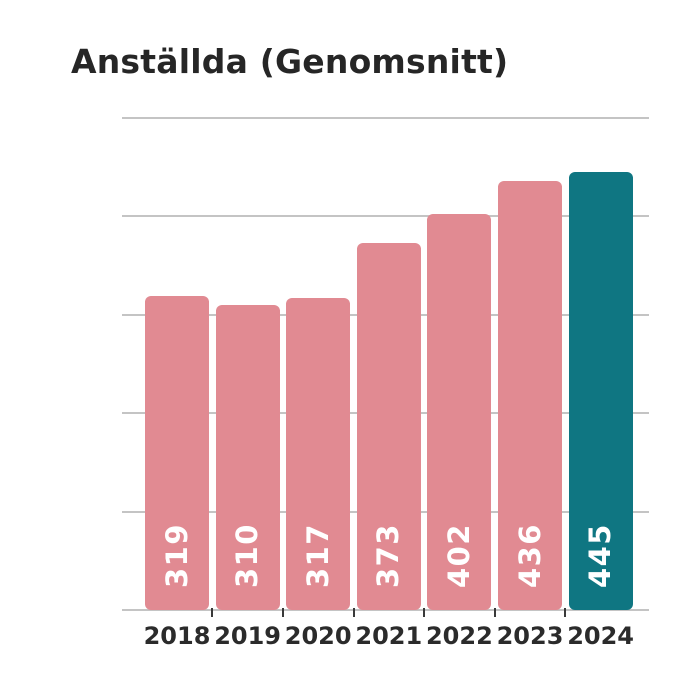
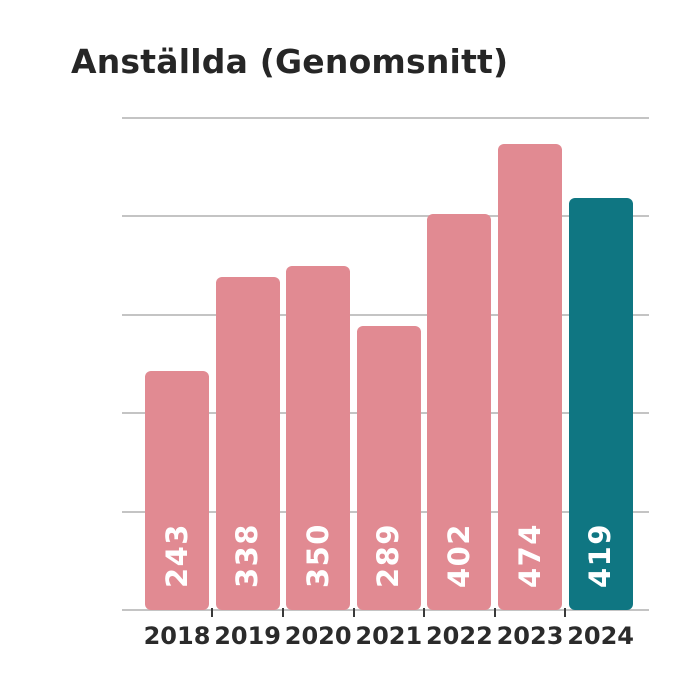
2018: 319 -> 243
2019: 310 -> 338
2020: 317 -> 350
2021: 373 -> 289
2023: 436 -> 474
2024: 445 -> 419
